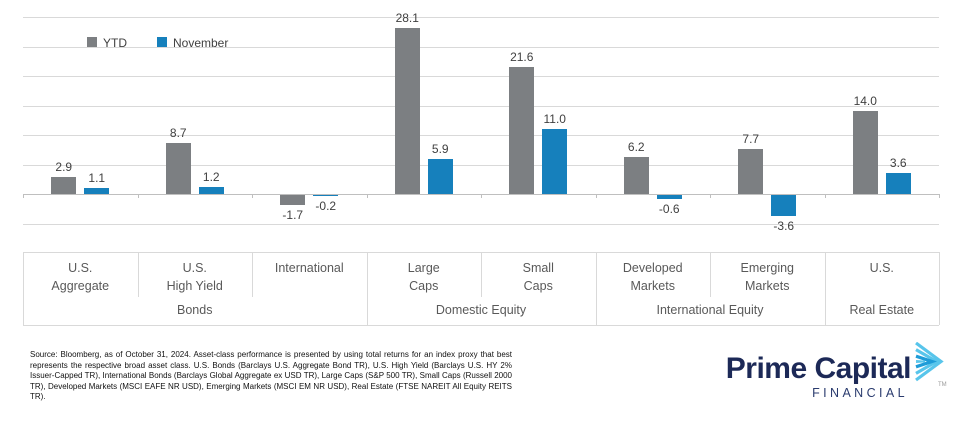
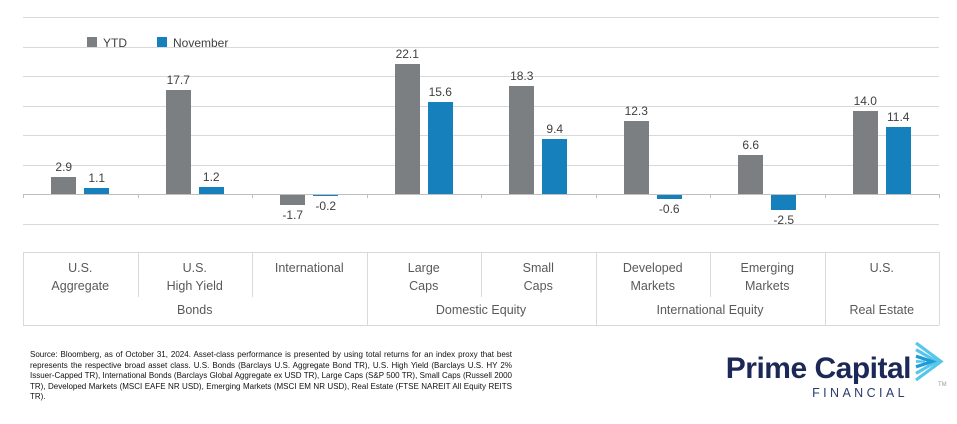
YTD/U.S. High Yield: 8.7 -> 17.7
YTD/Large Caps: 28.1 -> 22.1
November/Large Caps: 5.9 -> 15.6
YTD/Small Caps: 21.6 -> 18.3
November/Small Caps: 11.0 -> 9.4
YTD/Developed Markets: 6.2 -> 12.3
YTD/Emerging Markets: 7.7 -> 6.6
November/Emerging Markets: -3.6 -> -2.5
November/U.S.: 3.6 -> 11.4
